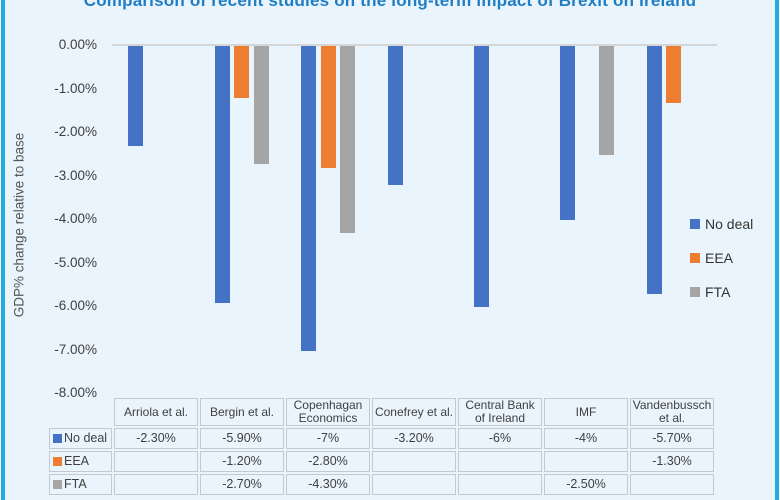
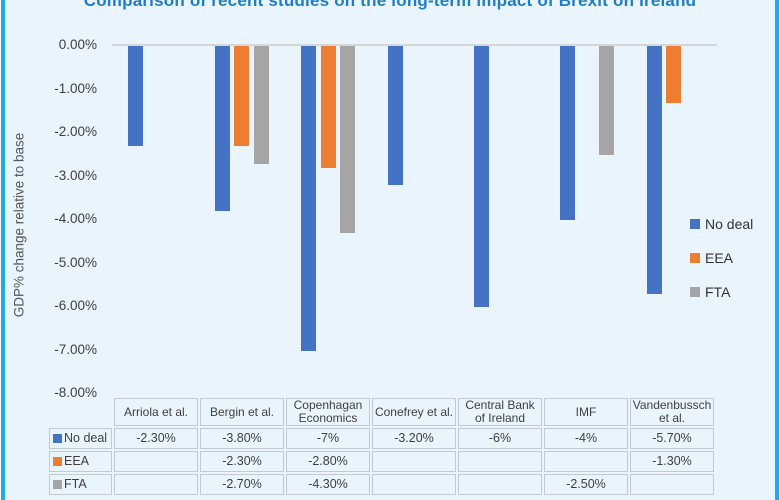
No deal/Bergin et al.: -5.90% -> -3.80%
EEA/Bergin et al.: -1.20% -> -2.30%
